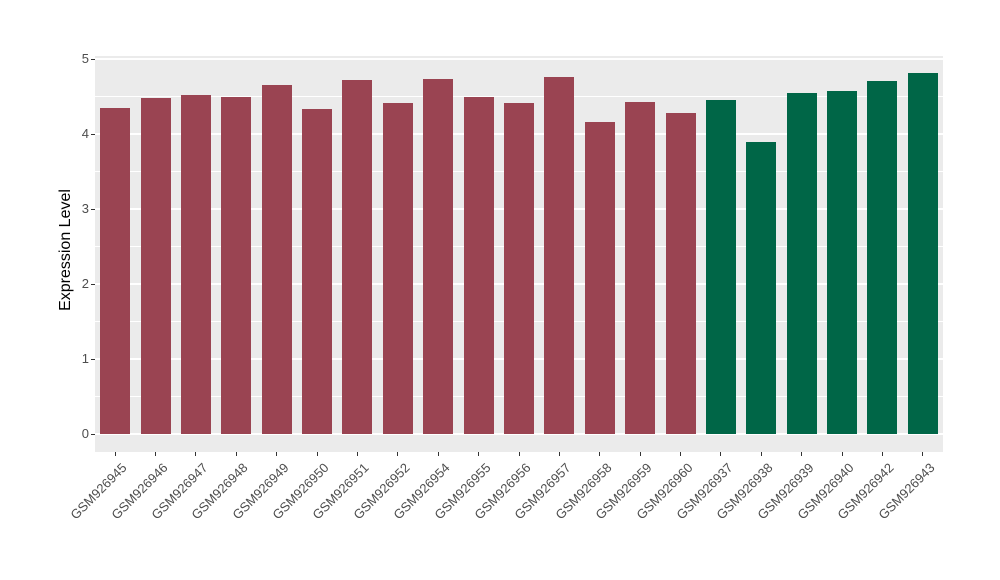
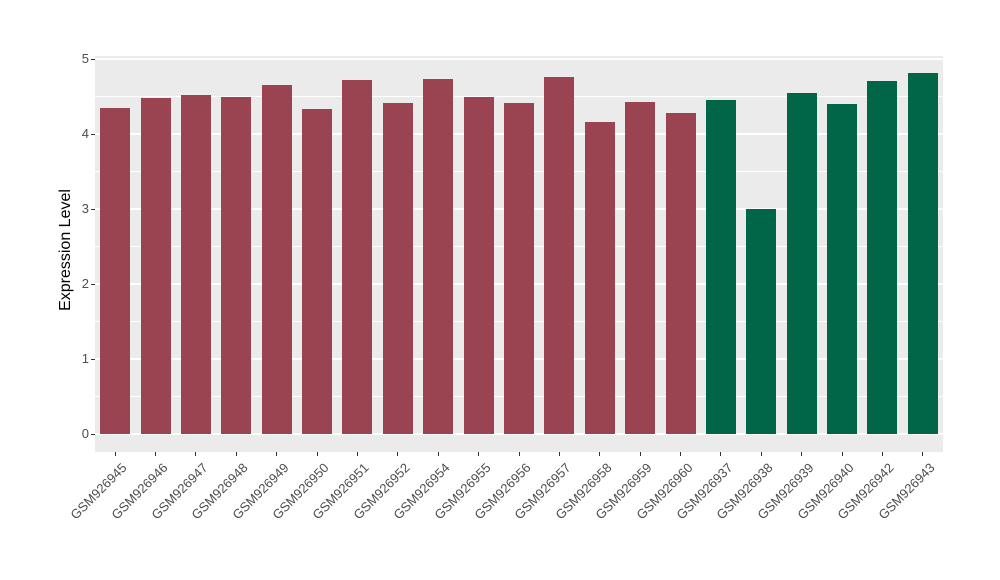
GSM926938: 3.9 -> 3.0
GSM926940: 4.6 -> 4.4
